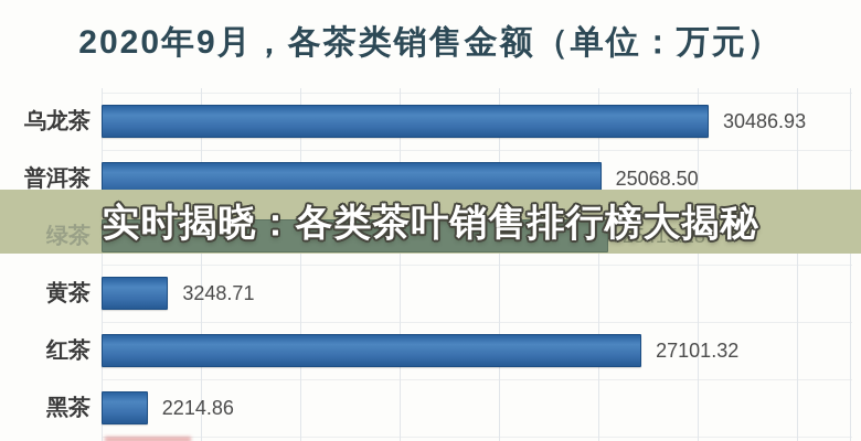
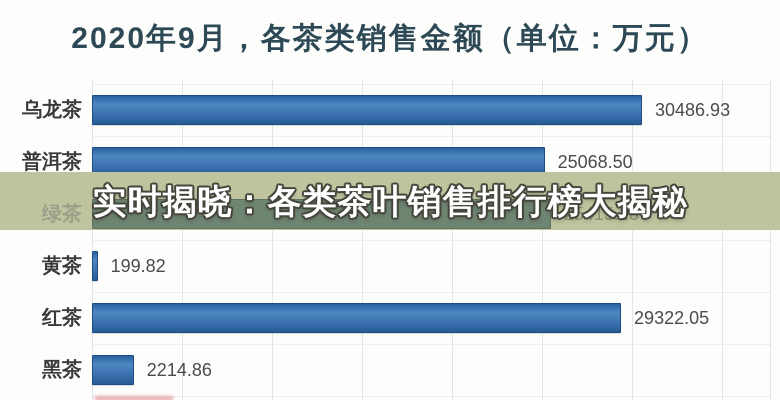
黄茶: 3248.71 -> 199.82
红茶: 27101.32 -> 29322.05
